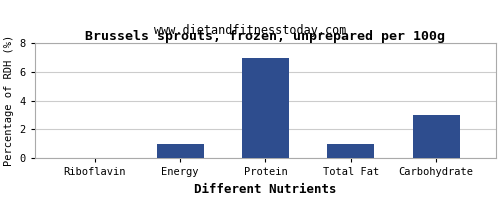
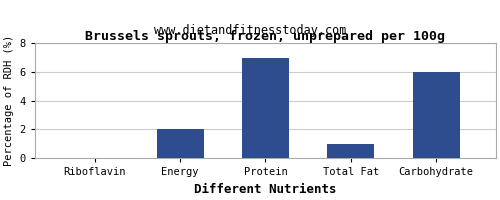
Energy: 1 -> 2
Carbohydrate: 3 -> 6
